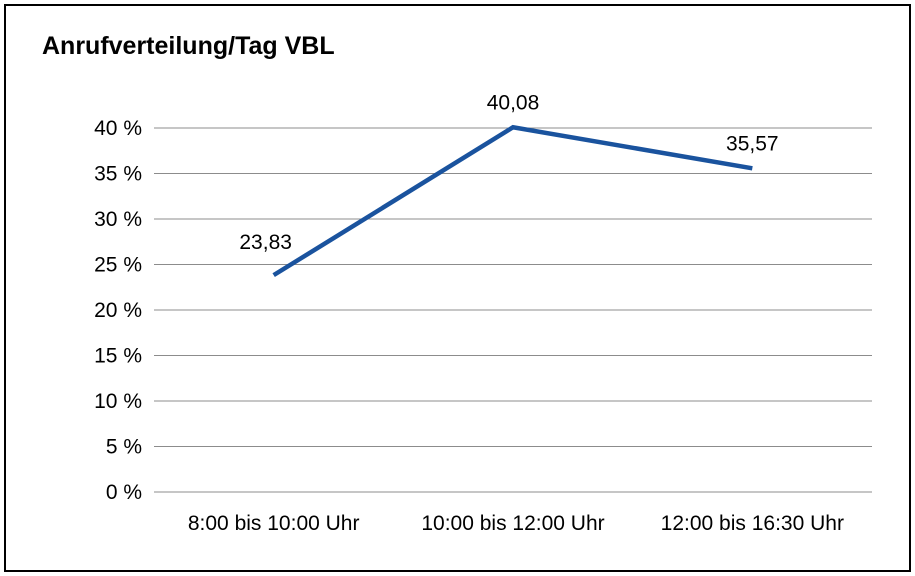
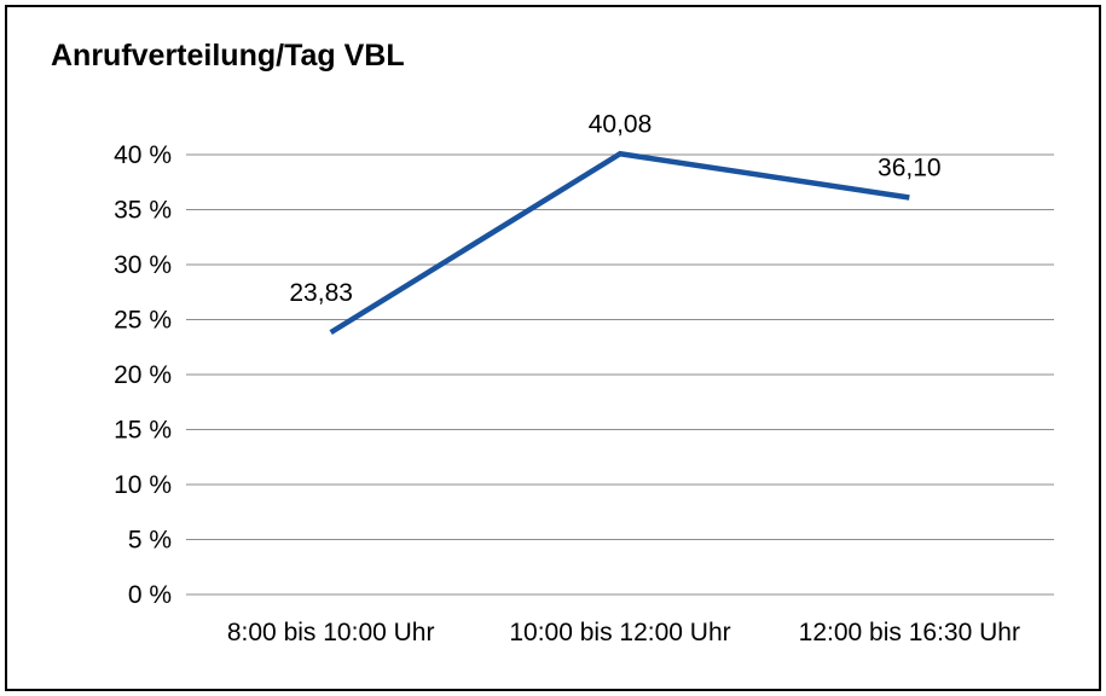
12:00 bis 16:30 Uhr: 35,57 -> 36,10
